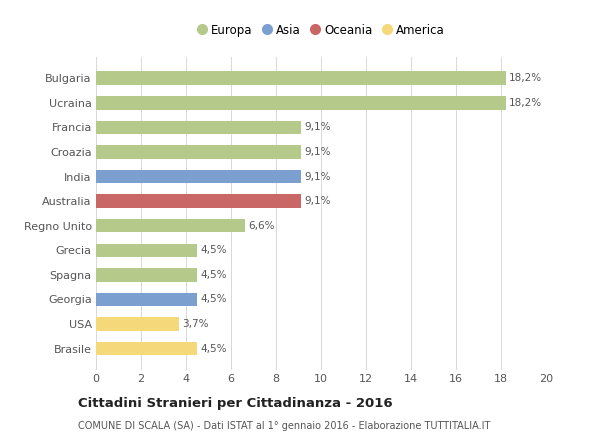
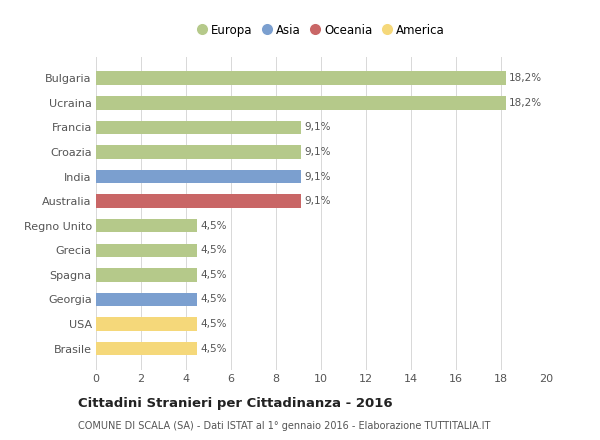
Regno Unito: 6,6% -> 4,5%
USA: 3,7% -> 4,5%
